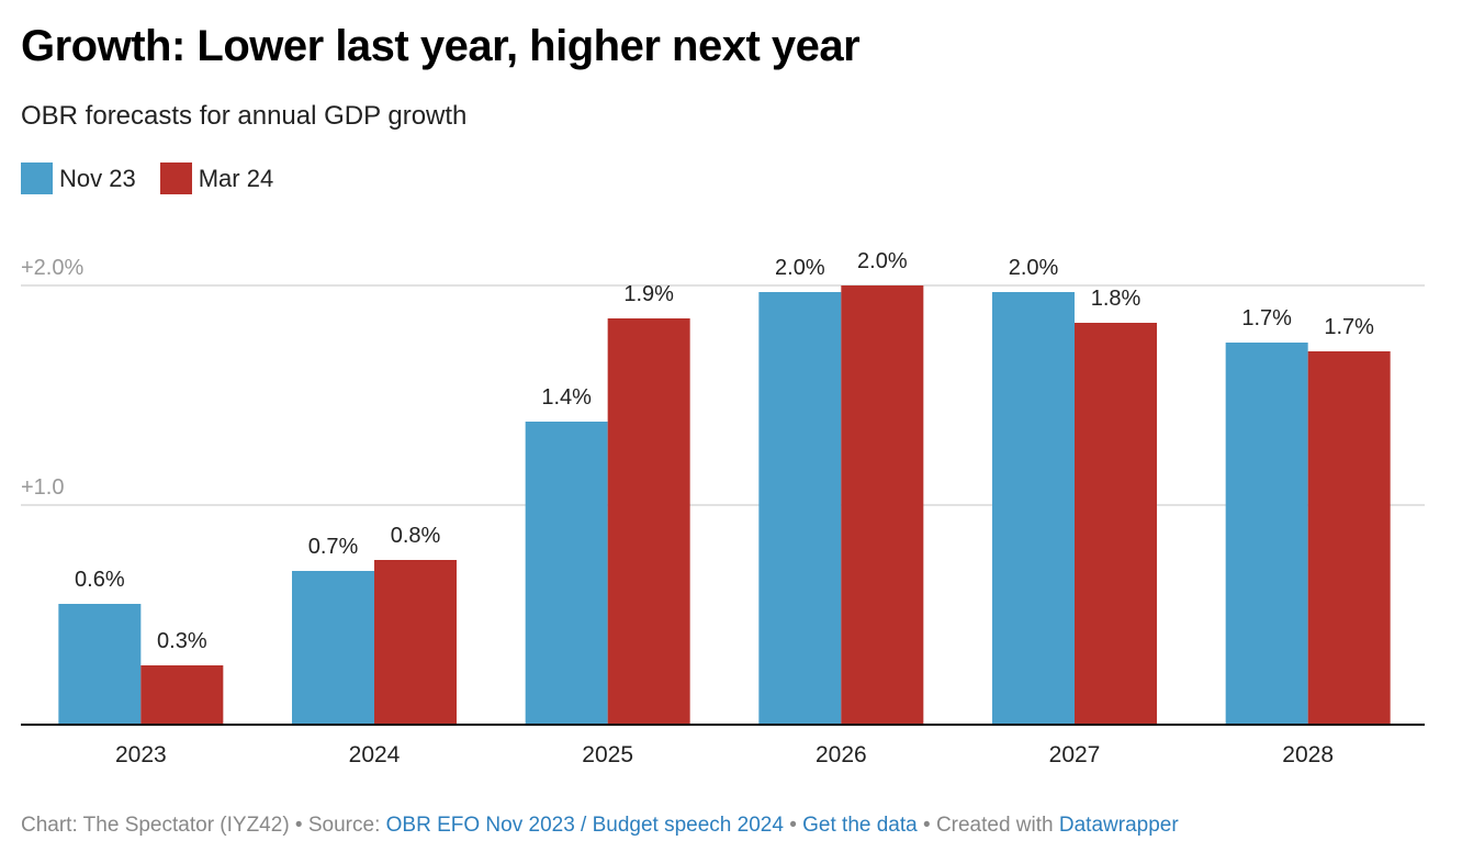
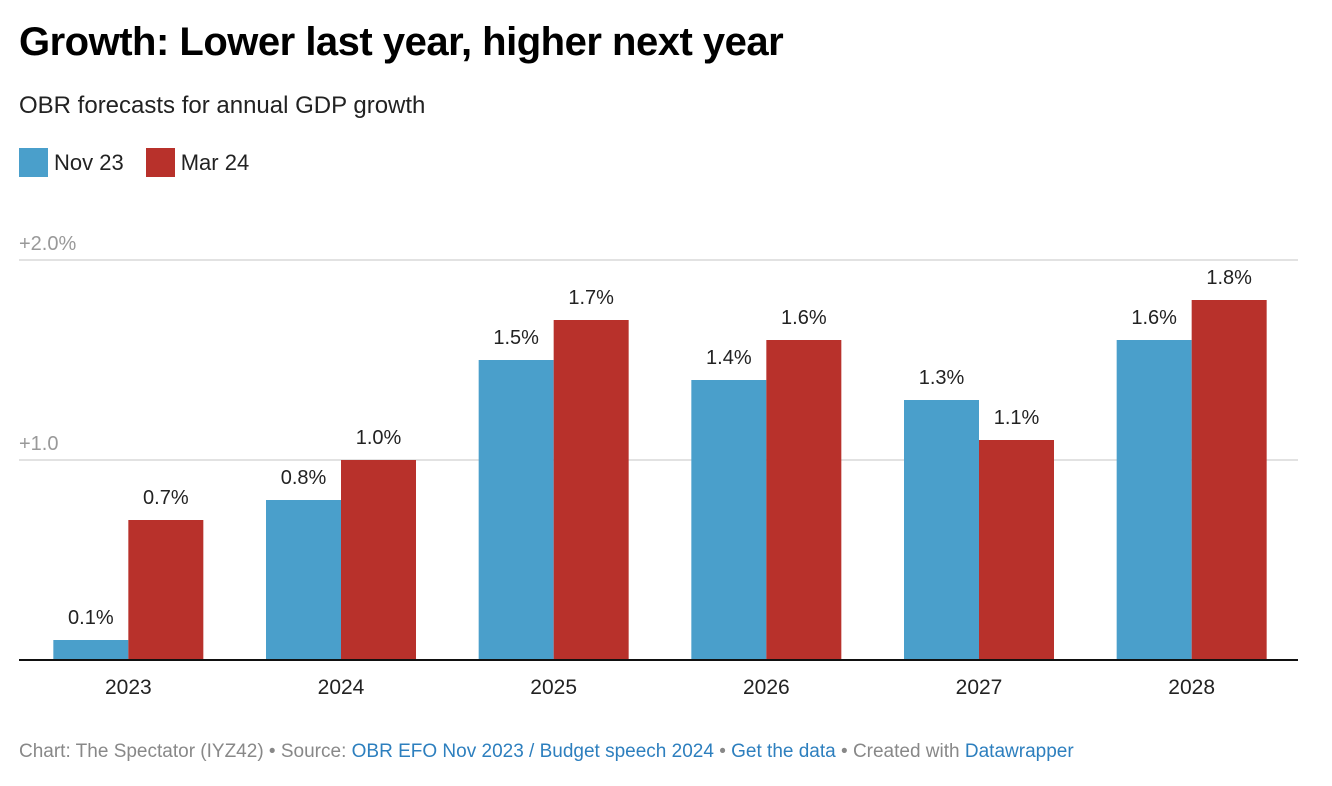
Nov 23/2023: 0.6% -> 0.1%
Mar 24/2023: 0.3% -> 0.7%
Nov 23/2024: 0.7% -> 0.8%
Mar 24/2024: 0.8% -> 1.0%
Nov 23/2025: 1.4% -> 1.5%
Mar 24/2025: 1.9% -> 1.7%
Nov 23/2026: 2.0% -> 1.4%
Mar 24/2026: 2.0% -> 1.6%
Nov 23/2027: 2.0% -> 1.3%
Mar 24/2027: 1.8% -> 1.1%
Nov 23/2028: 1.7% -> 1.6%
Mar 24/2028: 1.7% -> 1.8%
